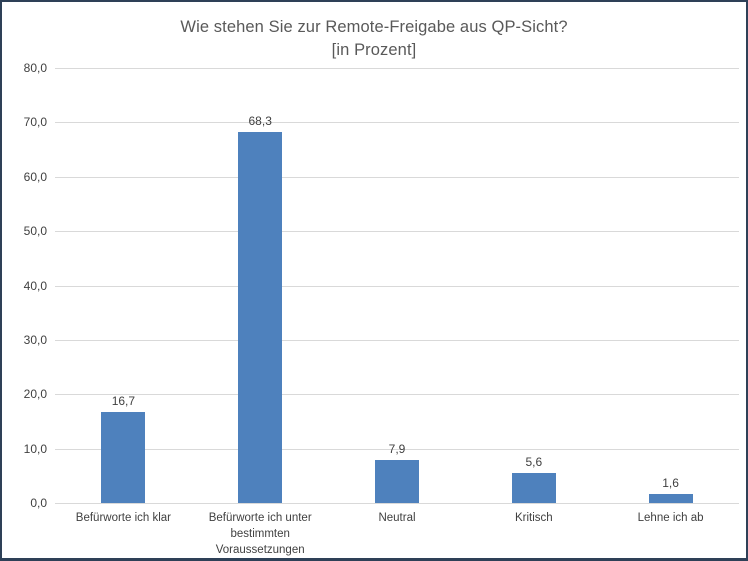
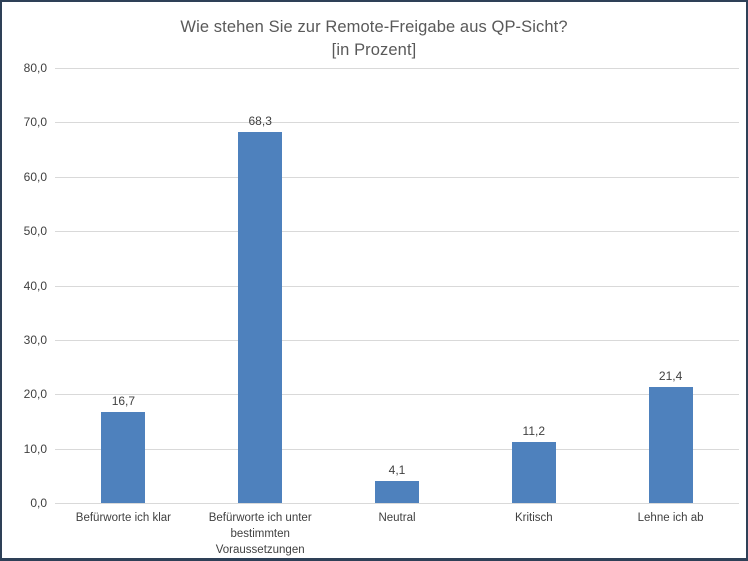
Neutral: 7,9 -> 4,1
Kritisch: 5,6 -> 11,2
Lehne ich ab: 1,6 -> 21,4
